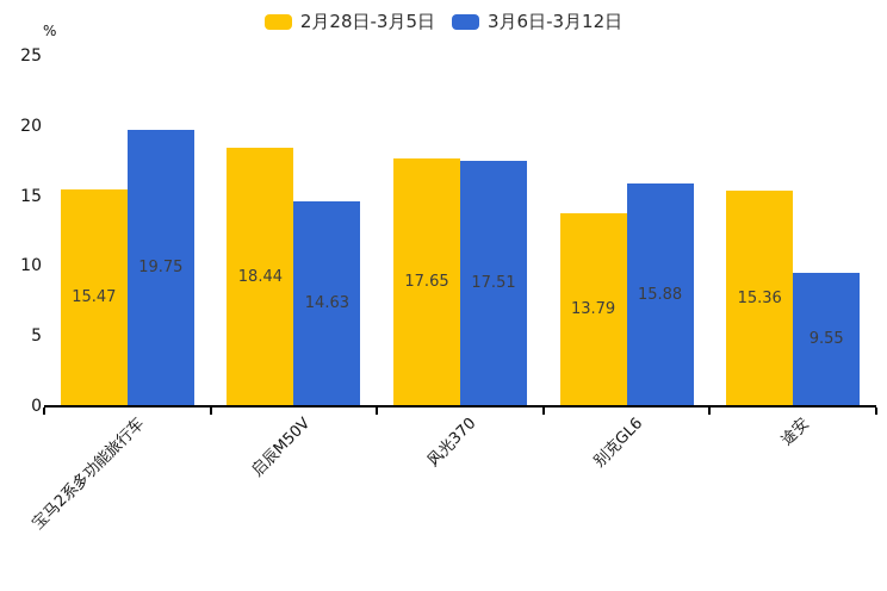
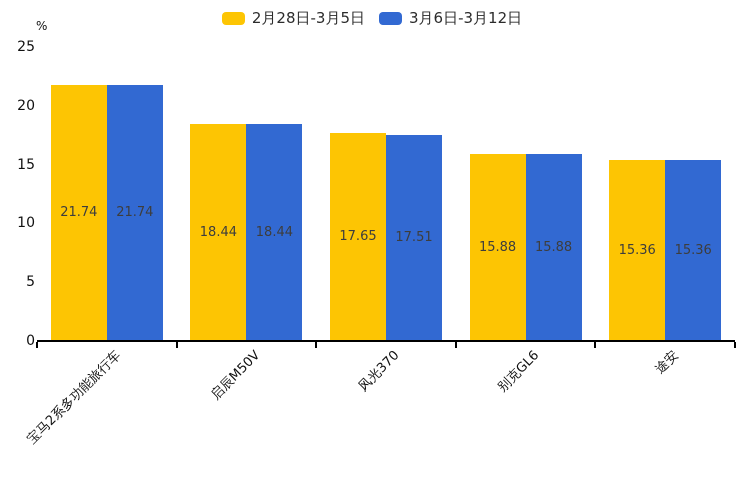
2月28日-3月5日/宝马2系多功能旅行车: 15.47 -> 21.74
3月6日-3月12日/宝马2系多功能旅行车: 19.75 -> 21.74
3月6日-3月12日/启辰M50V: 14.63 -> 18.44
2月28日-3月5日/别克GL6: 13.79 -> 15.88
3月6日-3月12日/途安: 9.55 -> 15.36
